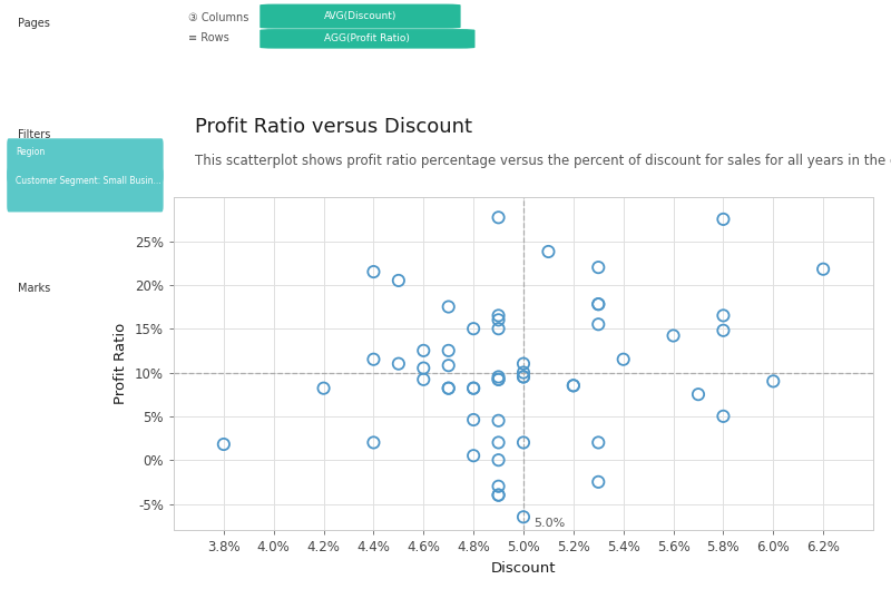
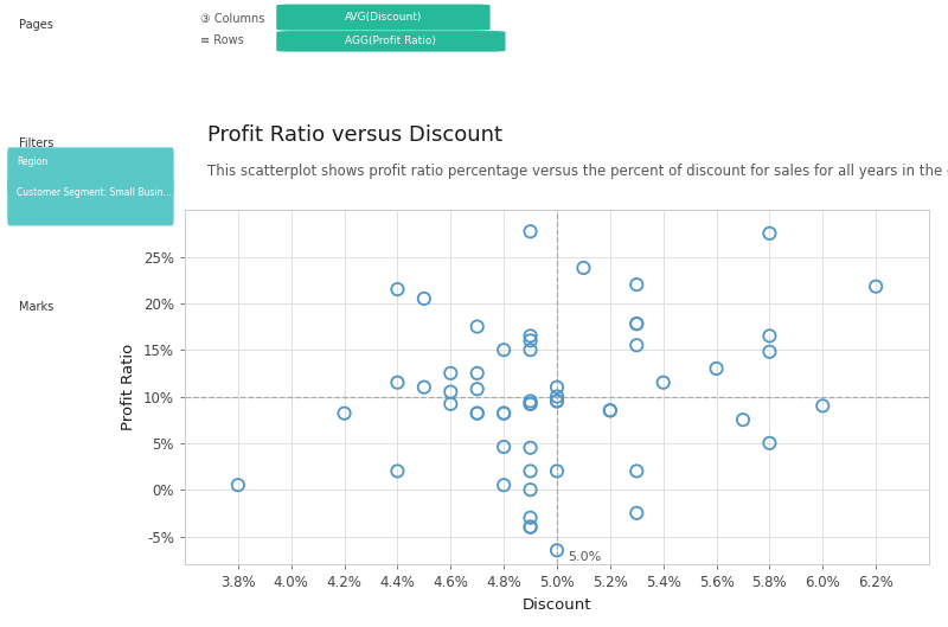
3.8%: 1.8% -> 0.5%
5.6%: 14.2% -> 13.0%
